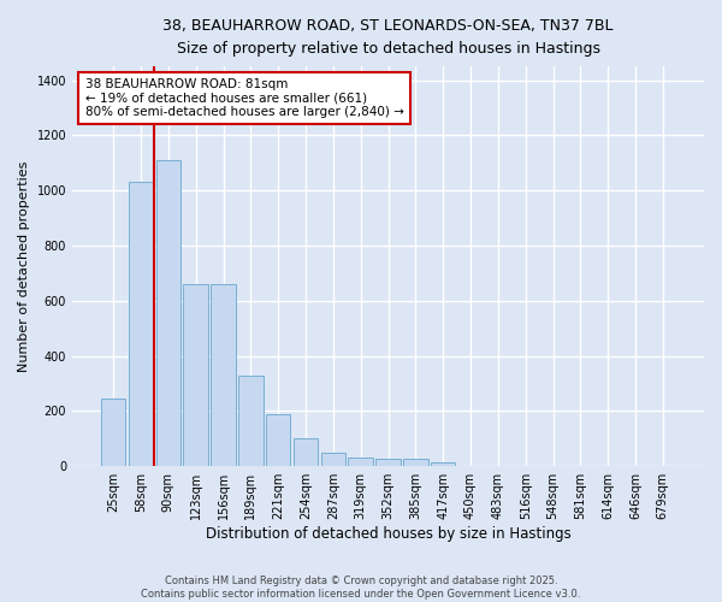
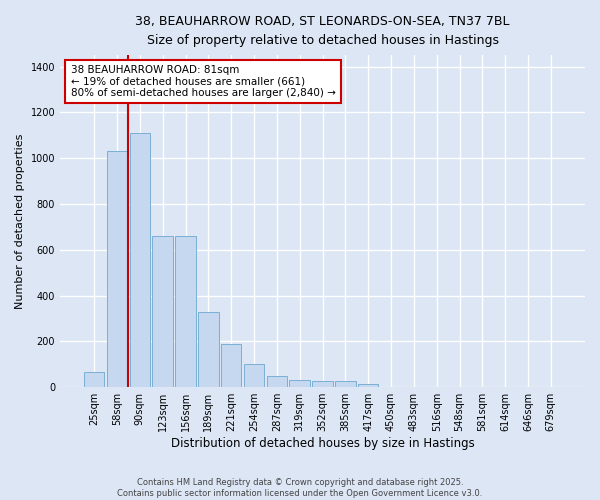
25sqm: 245 -> 68
